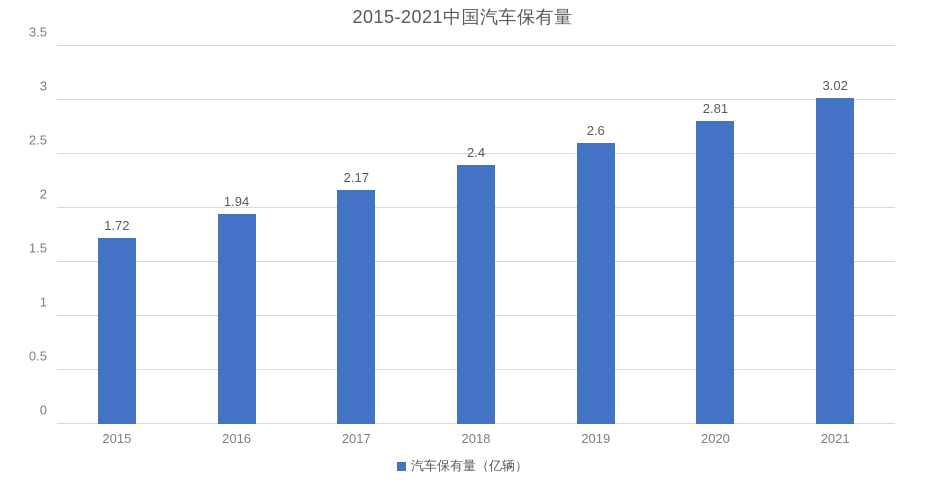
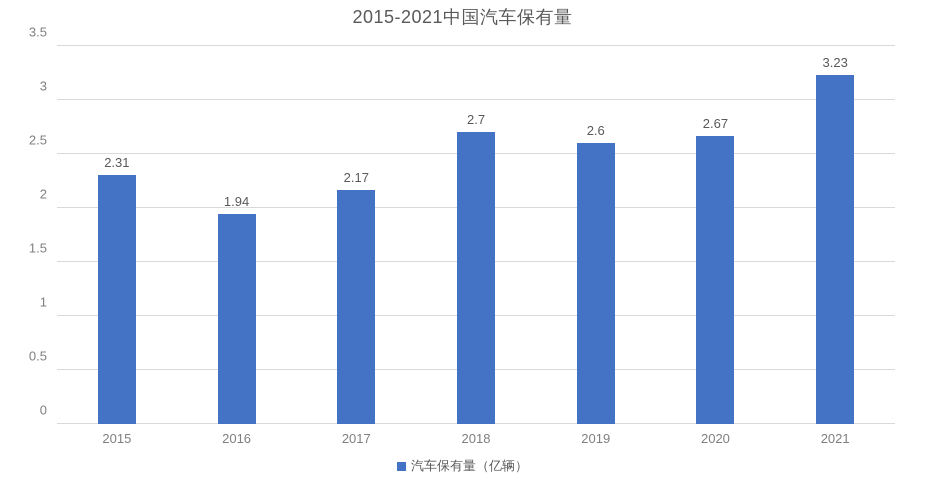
2015: 1.72 -> 2.31
2018: 2.4 -> 2.7
2020: 2.81 -> 2.67
2021: 3.02 -> 3.23
